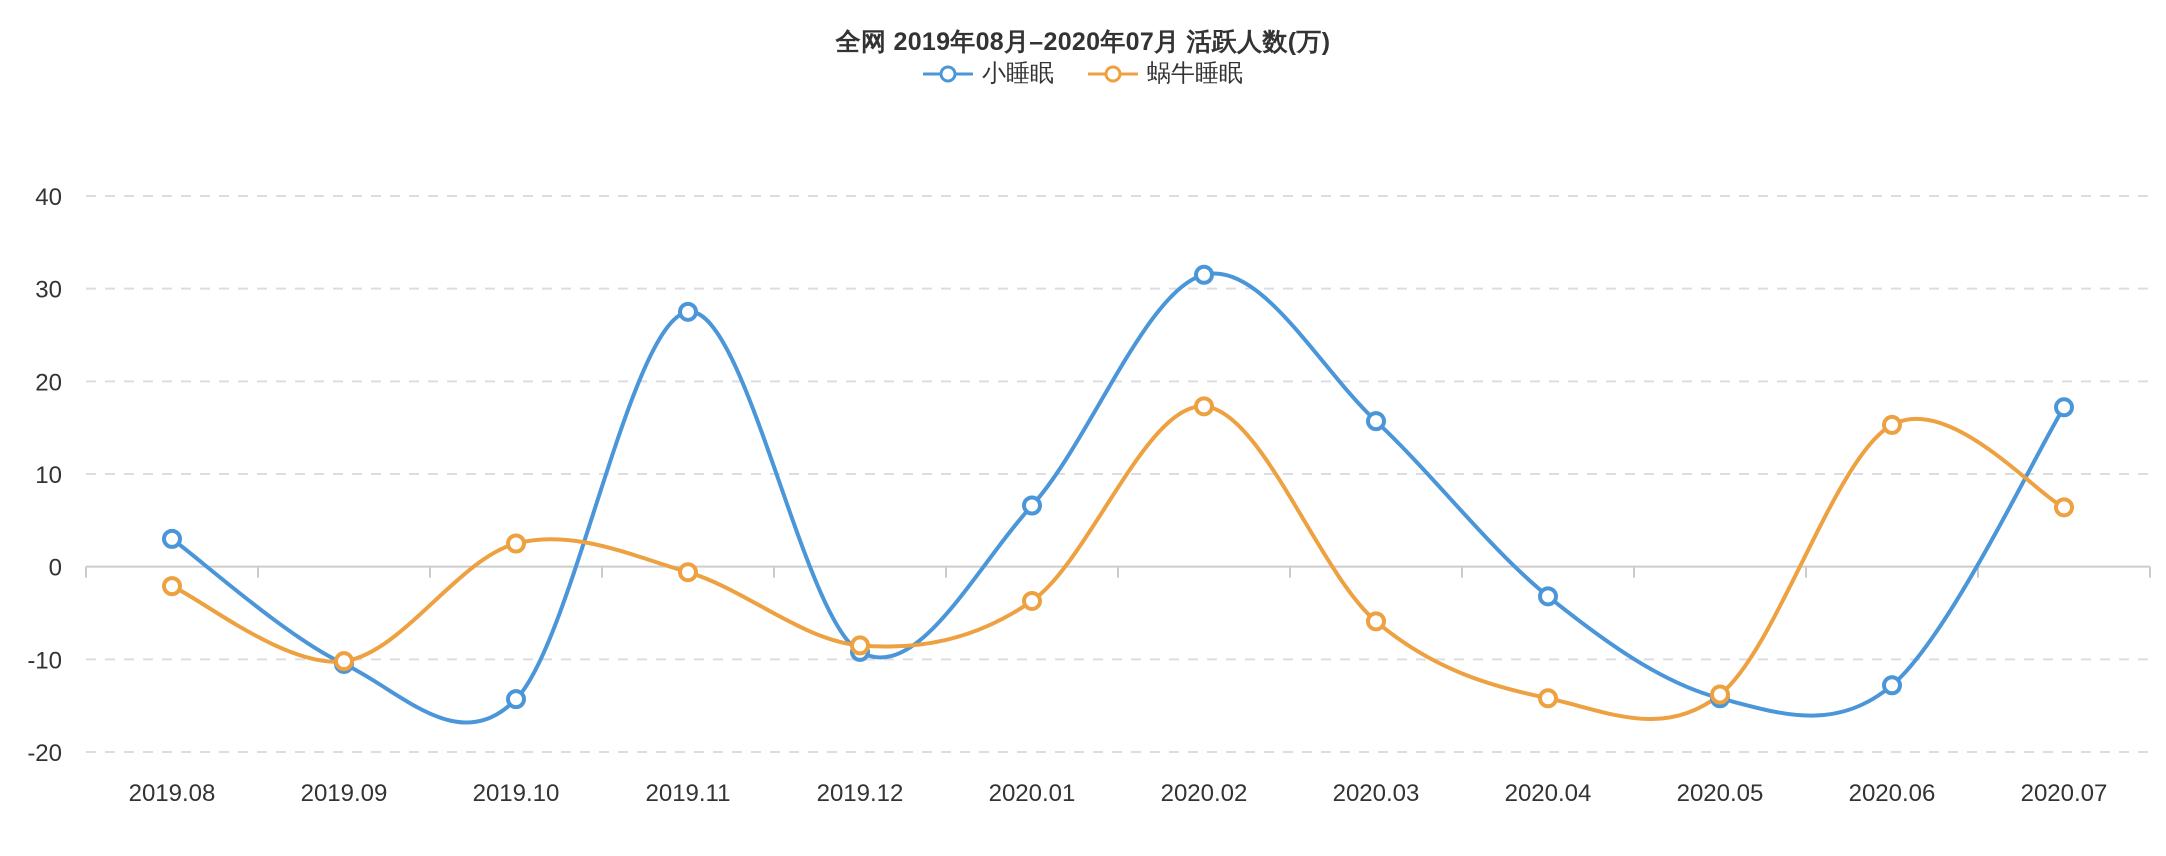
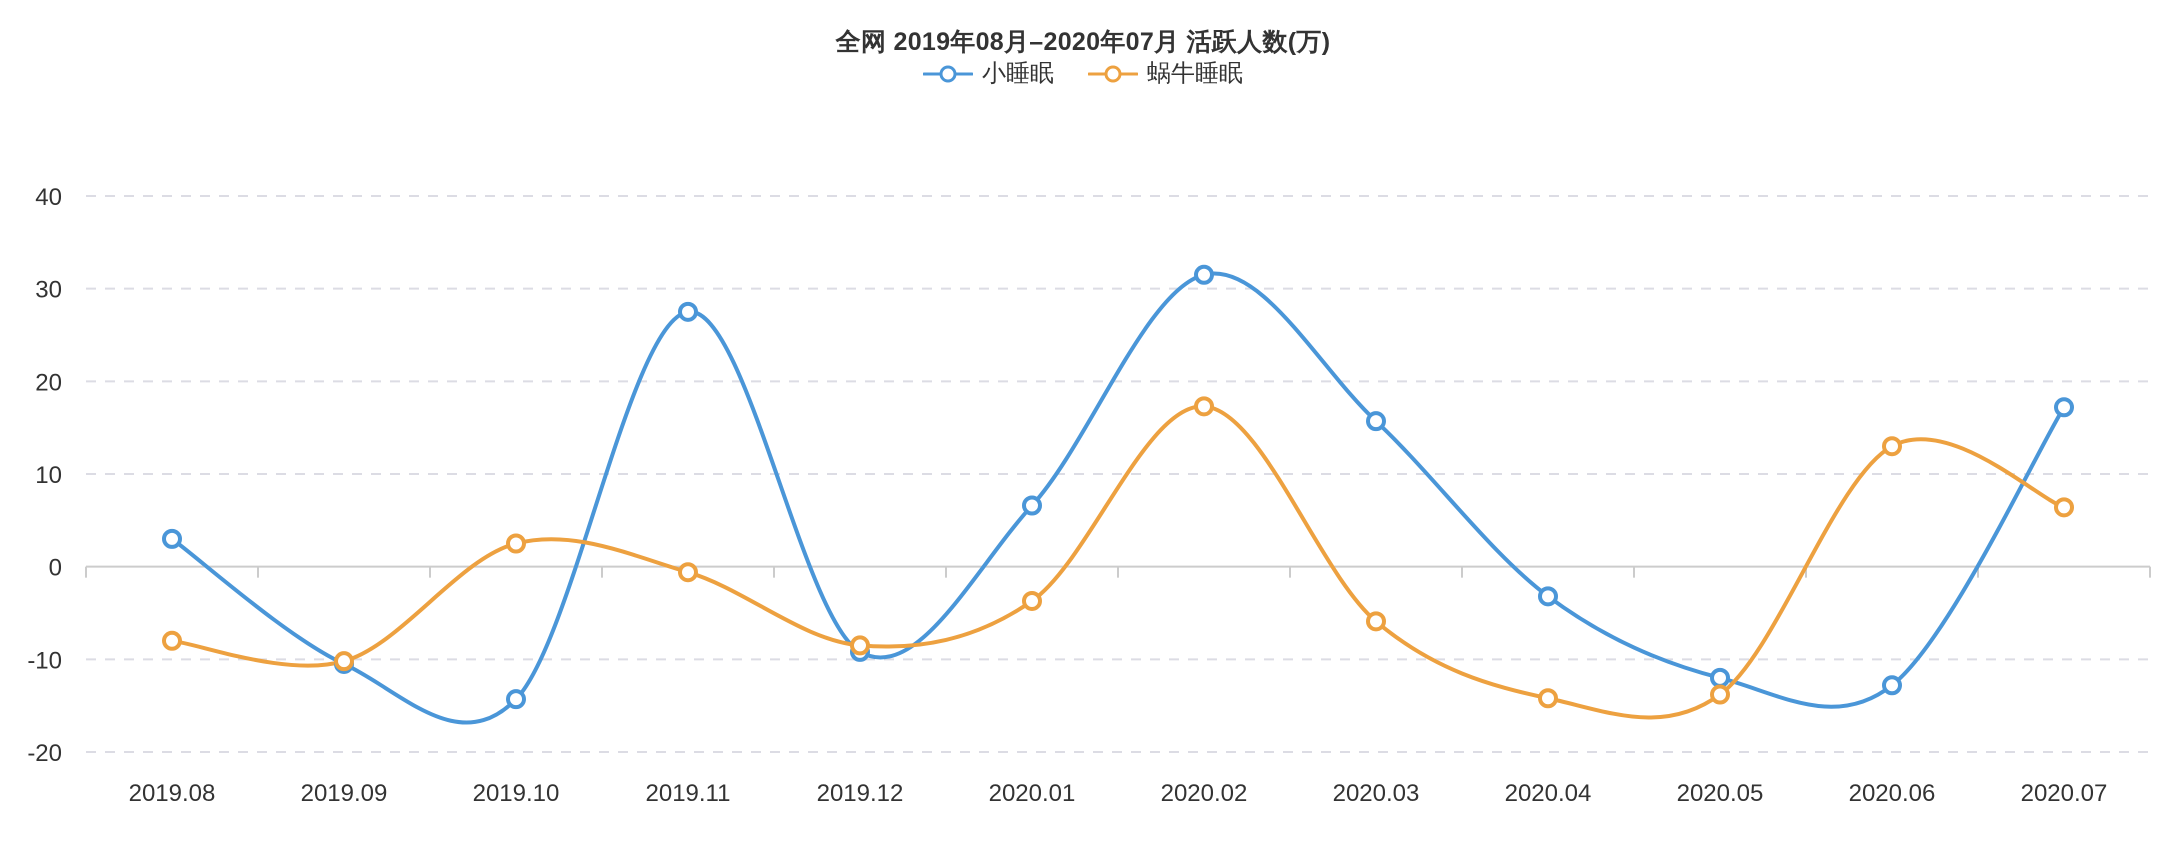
蜗牛睡眠/2019.08: -2 -> -8
小睡眠/2020.05: -14 -> -12
蜗牛睡眠/2020.06: 15 -> 13
